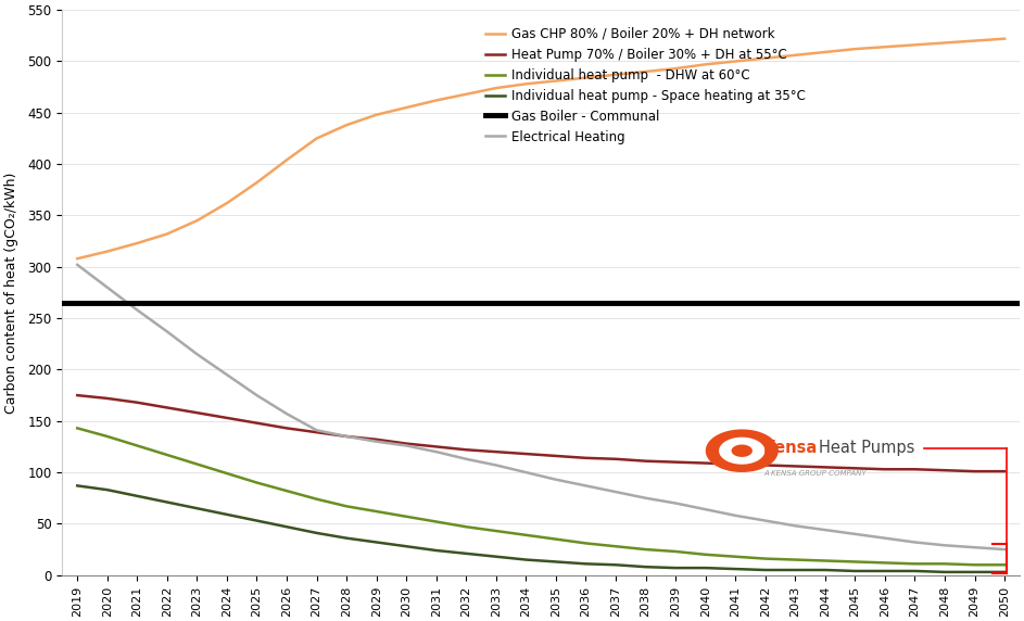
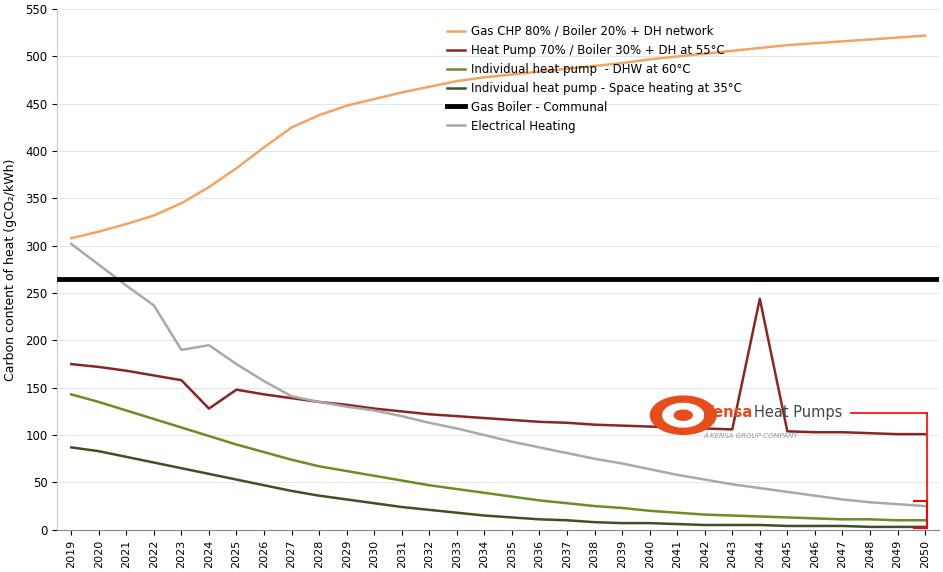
Electrical Heating/2023: 215 -> 190
Heat Pump 70% / Boiler 30% + DH at 55°C/2024: 153 -> 128
Heat Pump 70% / Boiler 30% + DH at 55°C/2044: 105 -> 244
